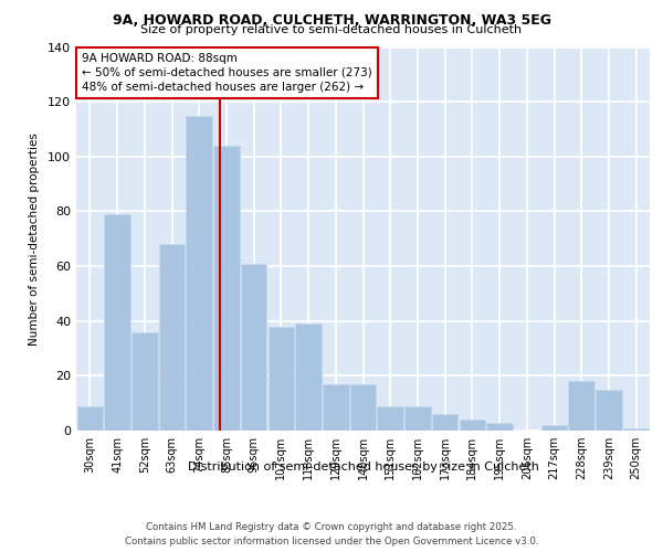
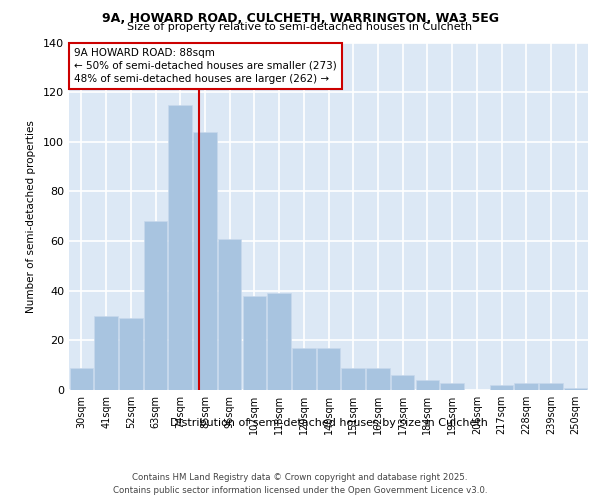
41sqm: 79 -> 30
52sqm: 36 -> 29
228sqm: 18 -> 3
239sqm: 15 -> 3
